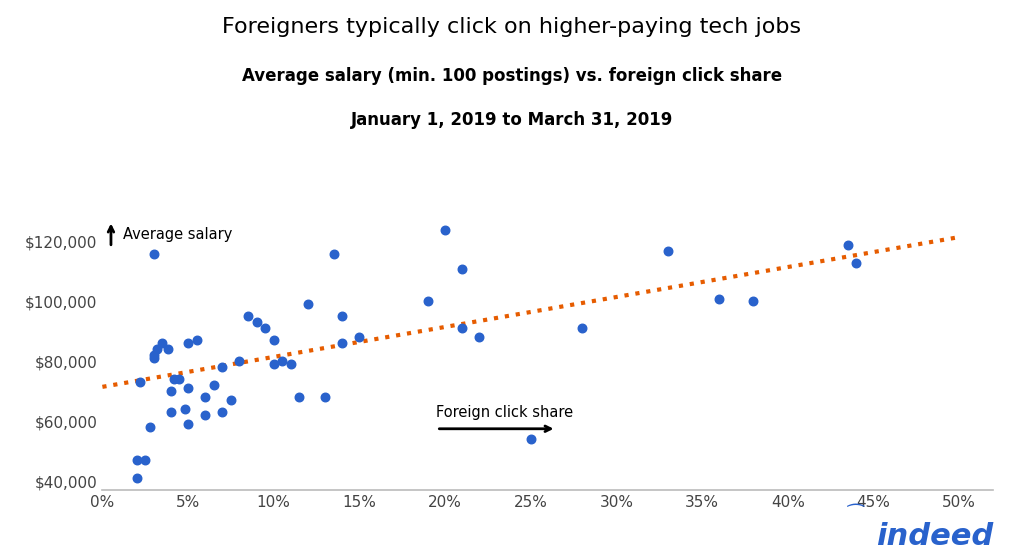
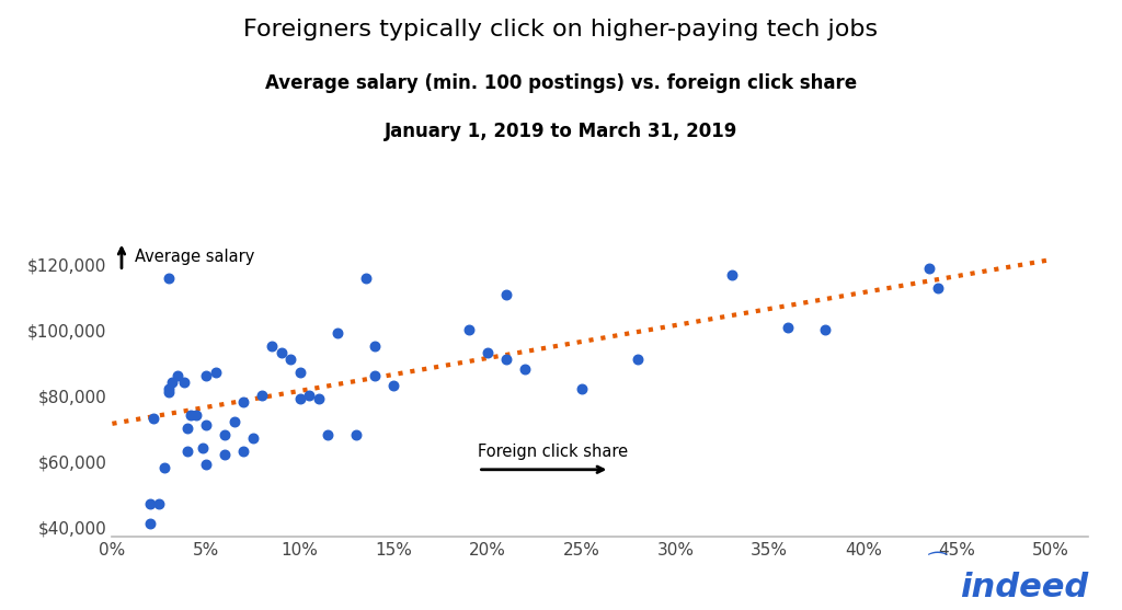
15%: $88,000 -> $83,000
20%: $124,000 -> $93,000
25%: $54,000 -> $82,000
